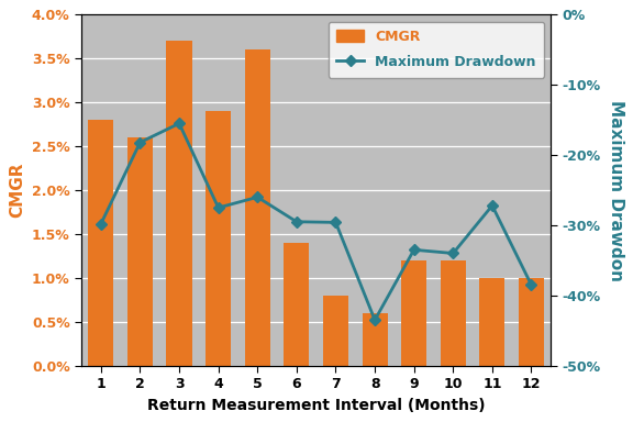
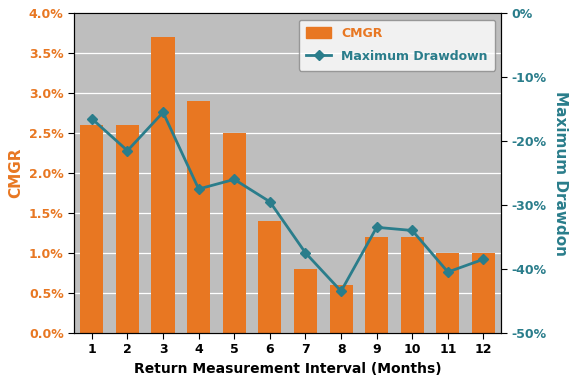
CMGR/1: 2.8% -> 2.6%
Maximum Drawdown/1: -29.8% -> -16.5%
Maximum Drawdown/2: -18.2% -> -21.5%
CMGR/5: 3.6% -> 2.5%
Maximum Drawdown/7: -29.6% -> -37.5%
Maximum Drawdown/11: -27.2% -> -40.5%
